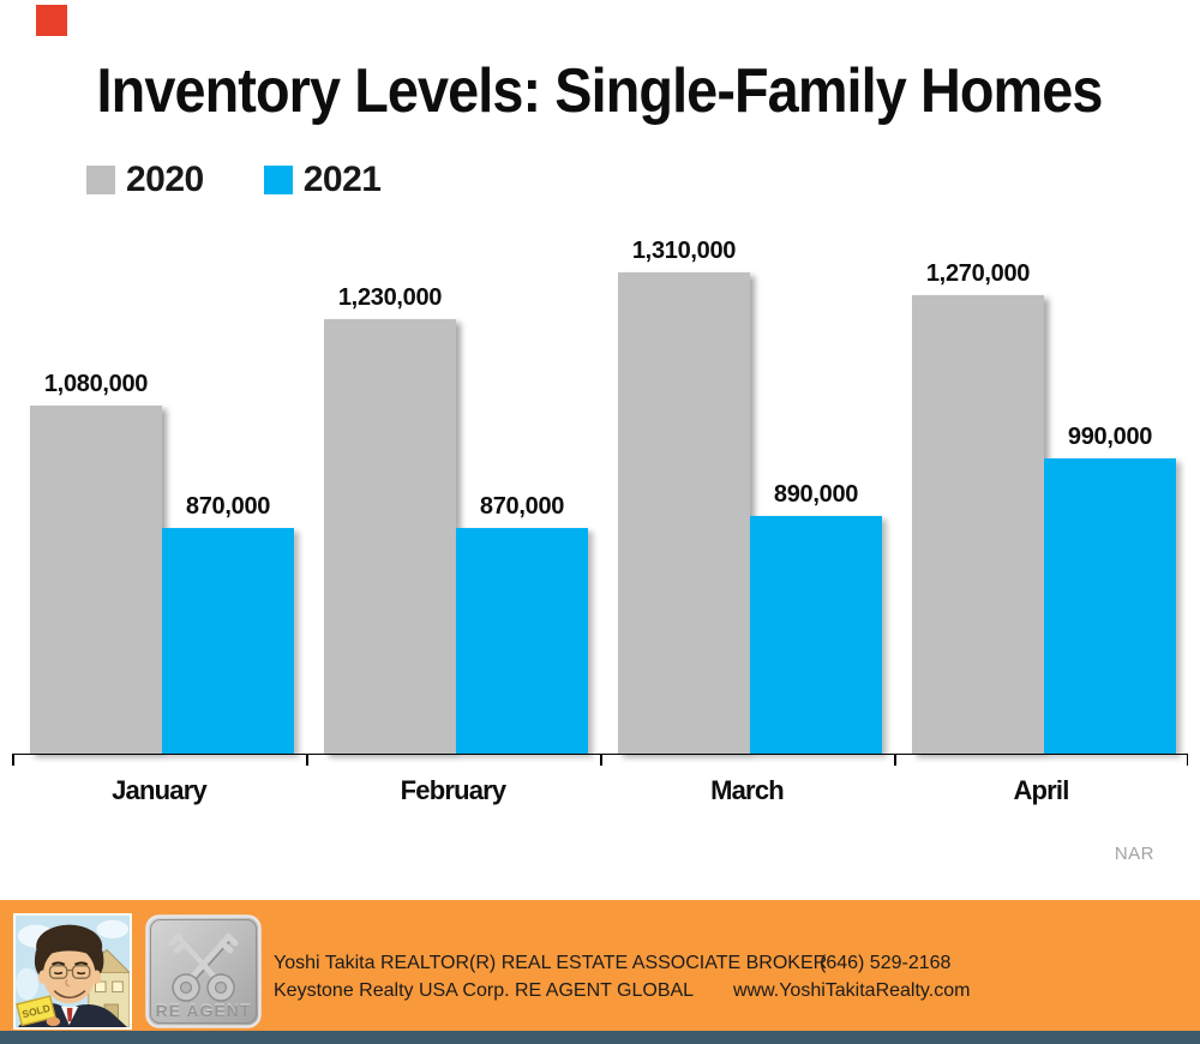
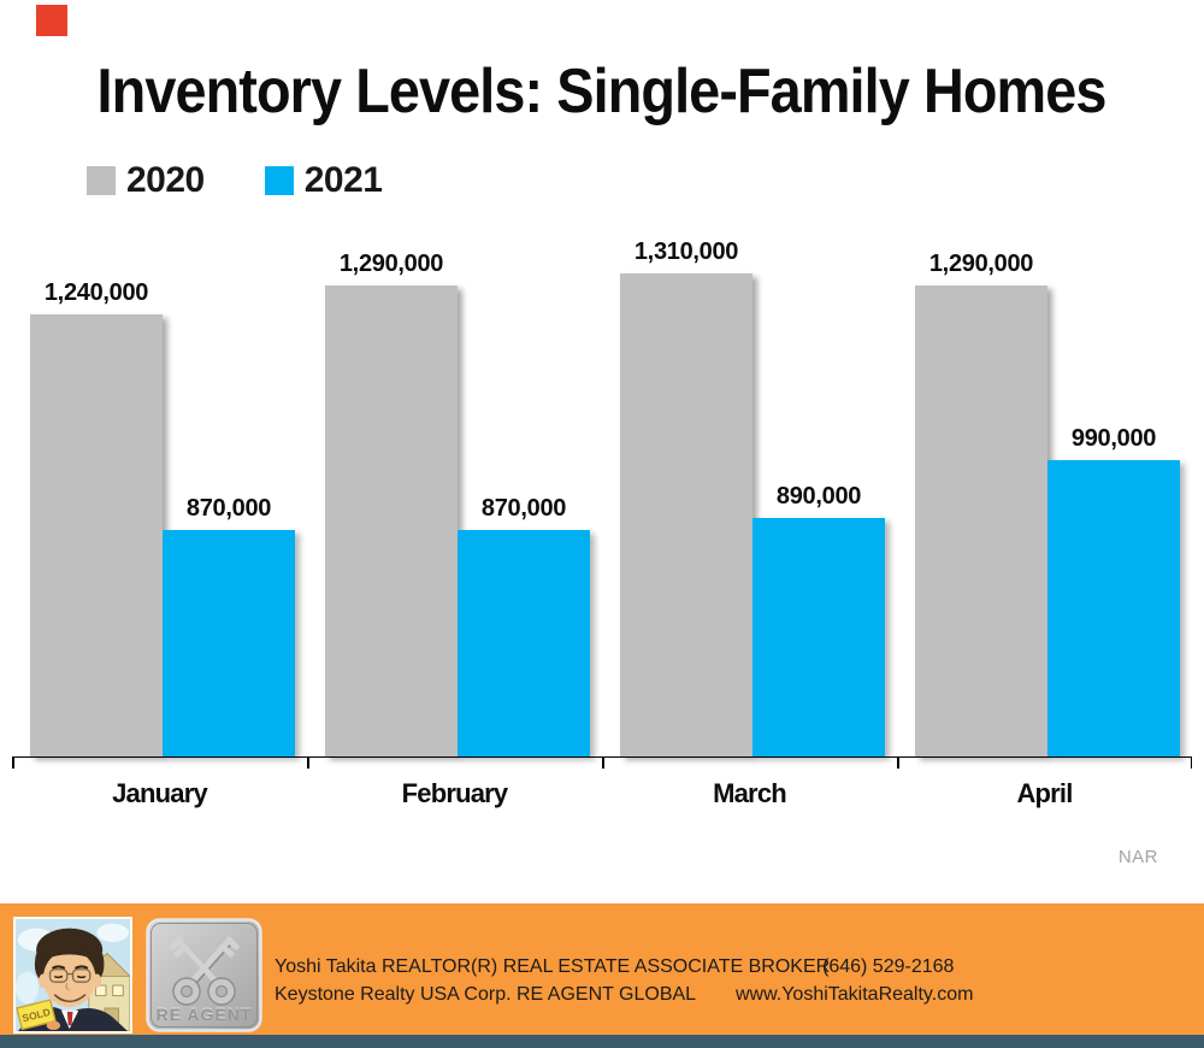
2020/January: 1,080,000 -> 1,240,000
2020/February: 1,230,000 -> 1,290,000
2020/April: 1,270,000 -> 1,290,000
